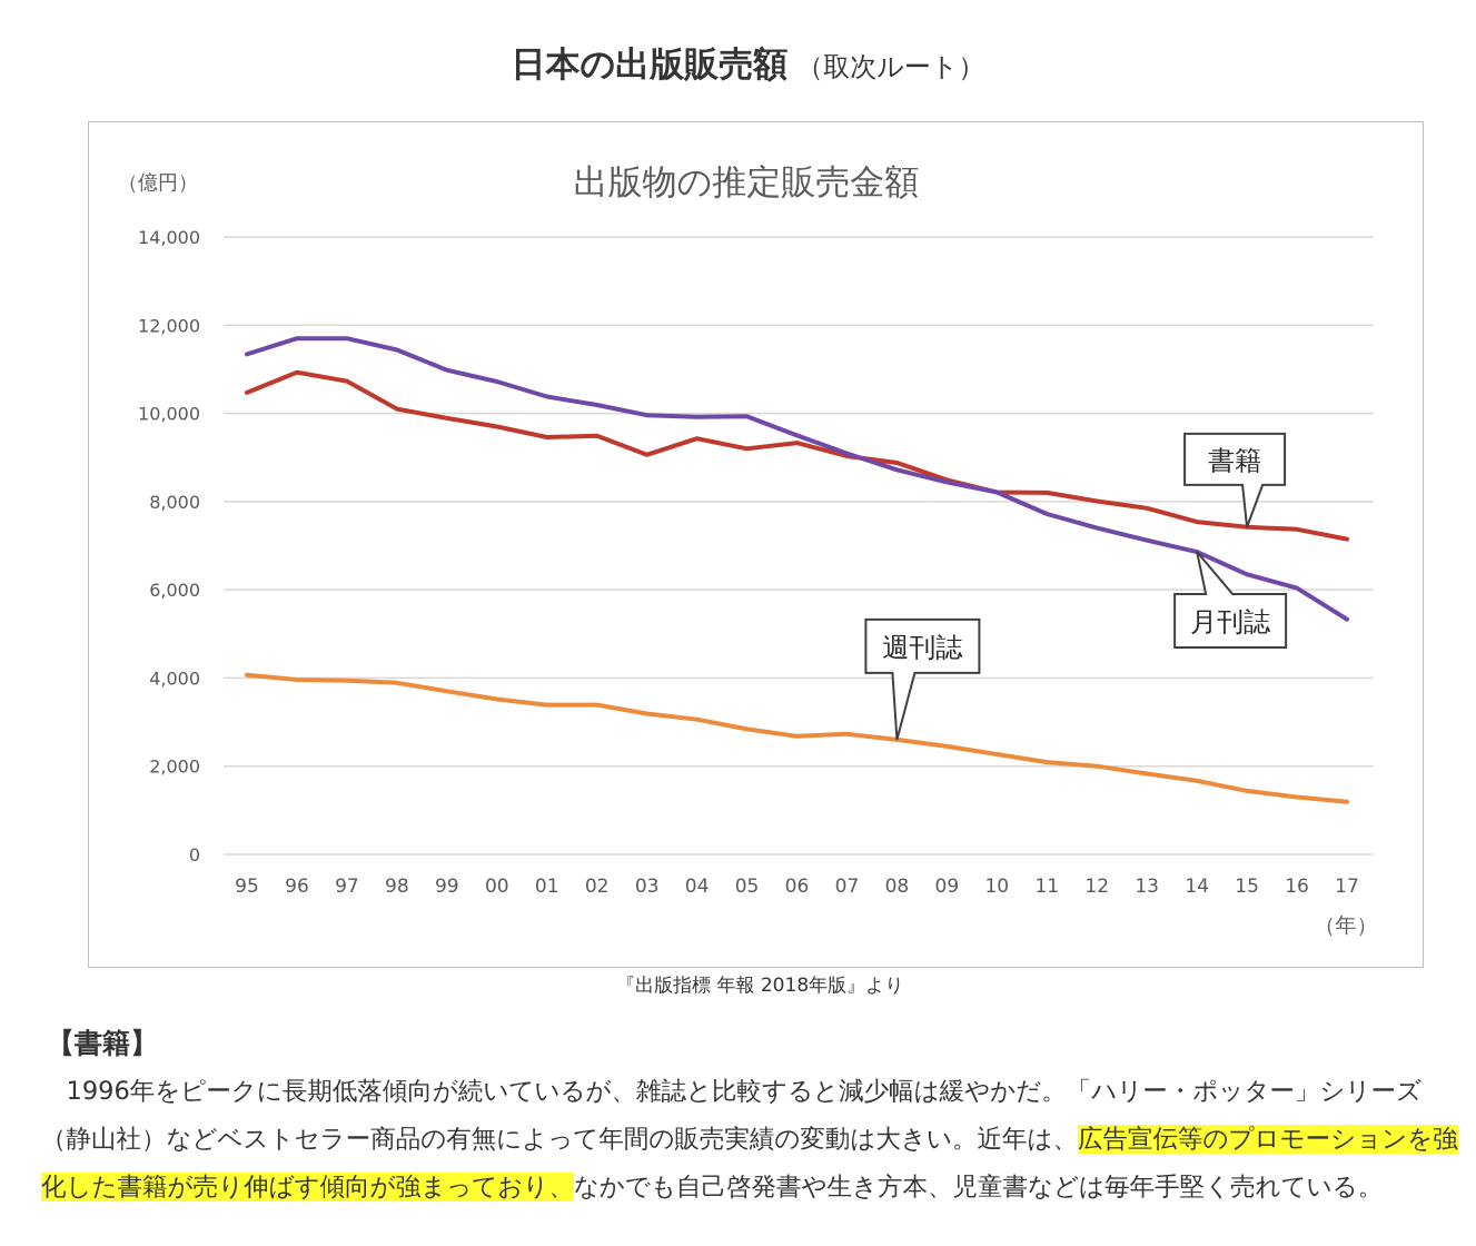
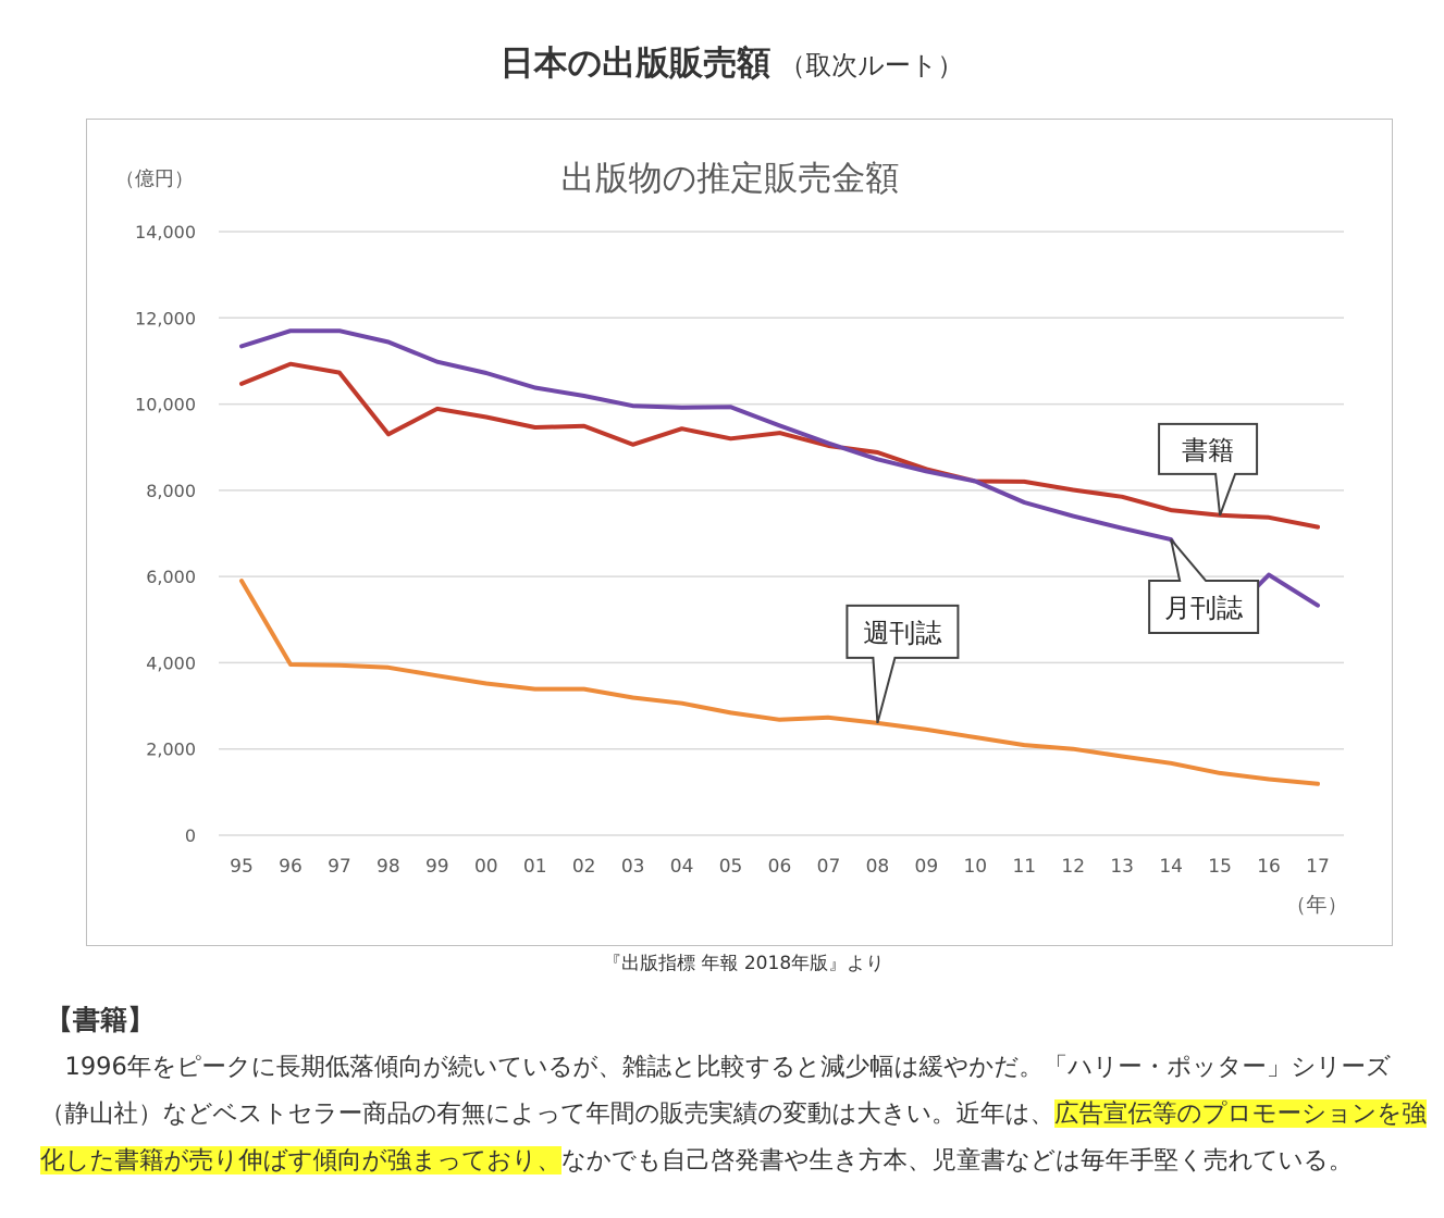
週刊誌/95: 4100 -> 5900
書籍/98: 10100 -> 9300
月刊誌/15: 6400 -> 4900
